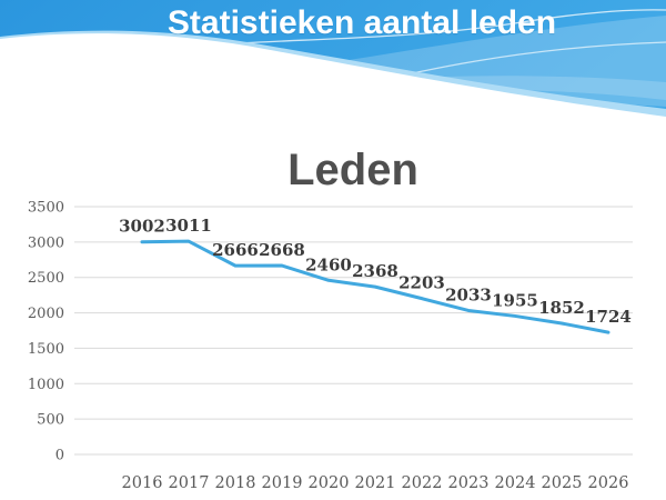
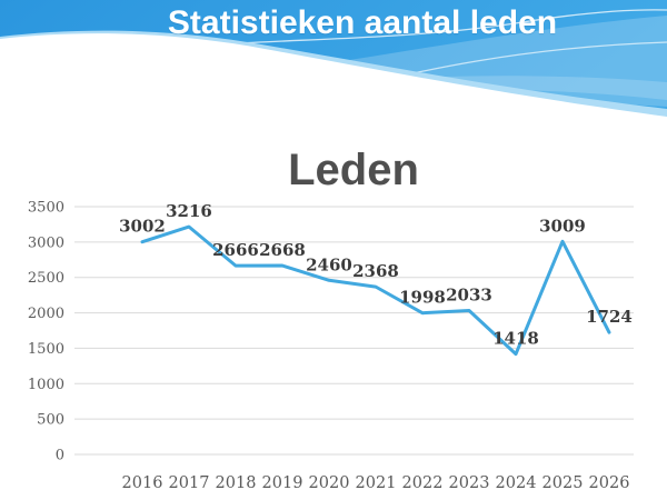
2017: 3011 -> 3216
2022: 2203 -> 1998
2024: 1955 -> 1418
2025: 1852 -> 3009
